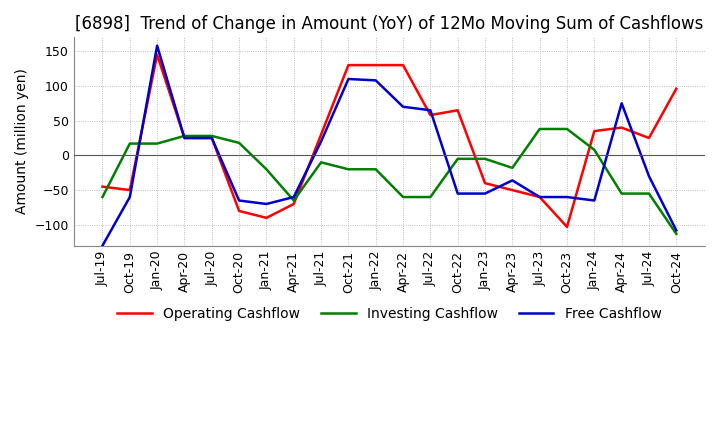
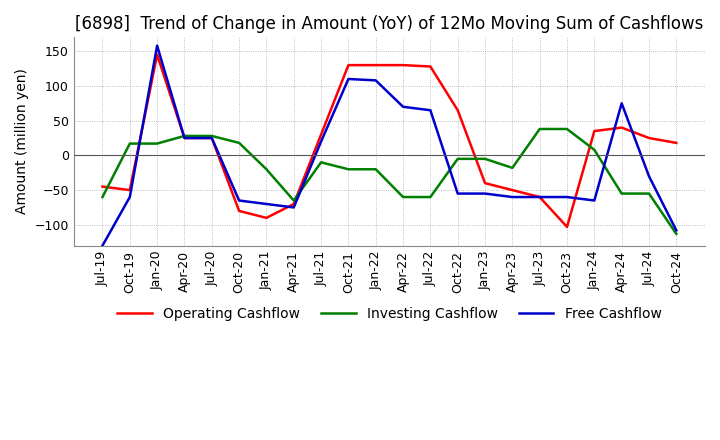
Free Cashflow/Apr-21: -60 -> -75
Operating Cashflow/Jul-22: 58 -> 128
Free Cashflow/Apr-23: -36 -> -60
Operating Cashflow/Oct-24: 96 -> 18
